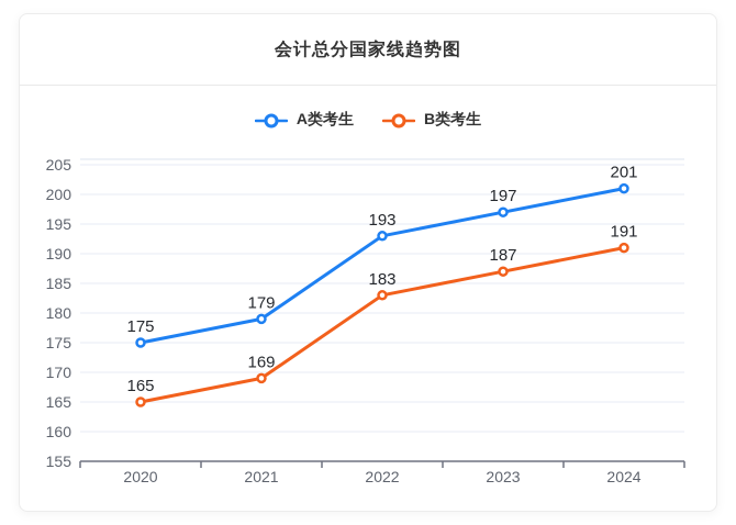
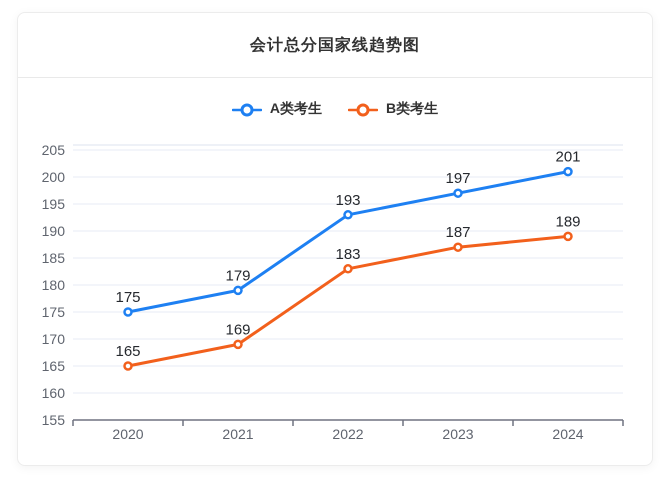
B类考生/2024: 191 -> 189
